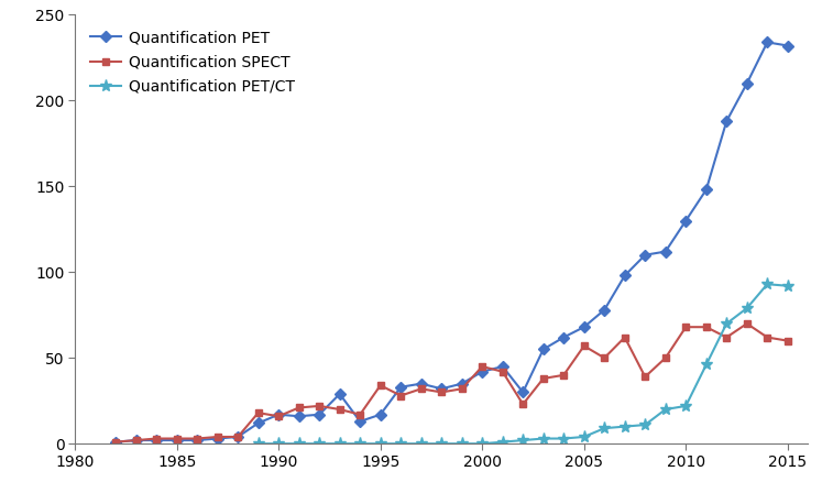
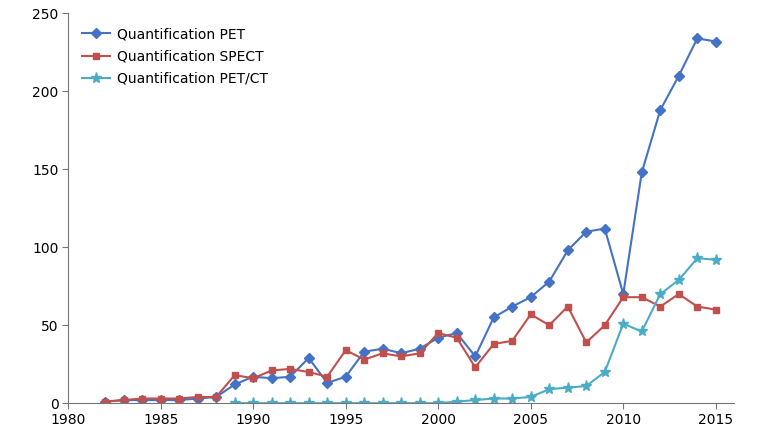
Quantification PET/2010: 130 -> 70
Quantification PET/CT/2010: 22 -> 51
